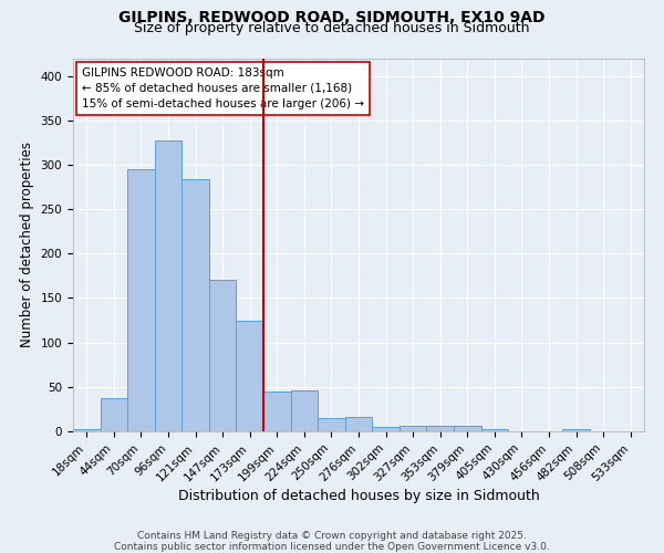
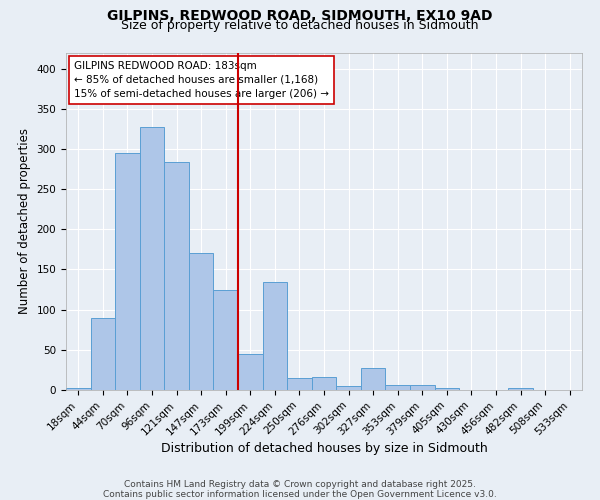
44sqm: 37 -> 90
224sqm: 46 -> 134
327sqm: 6 -> 28
